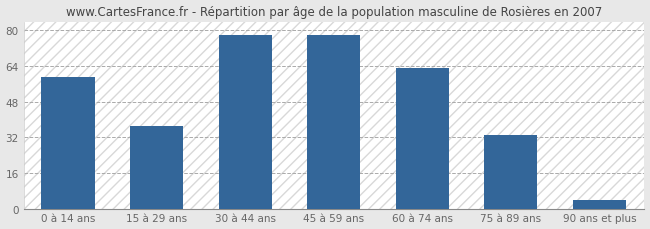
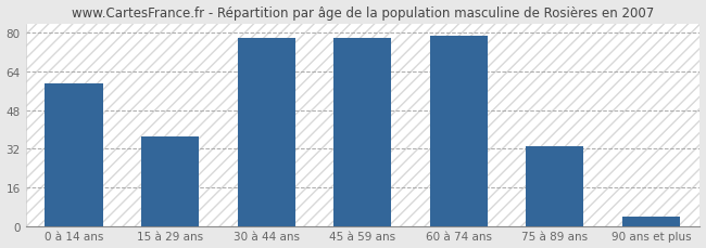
60 à 74 ans: 63 -> 79
